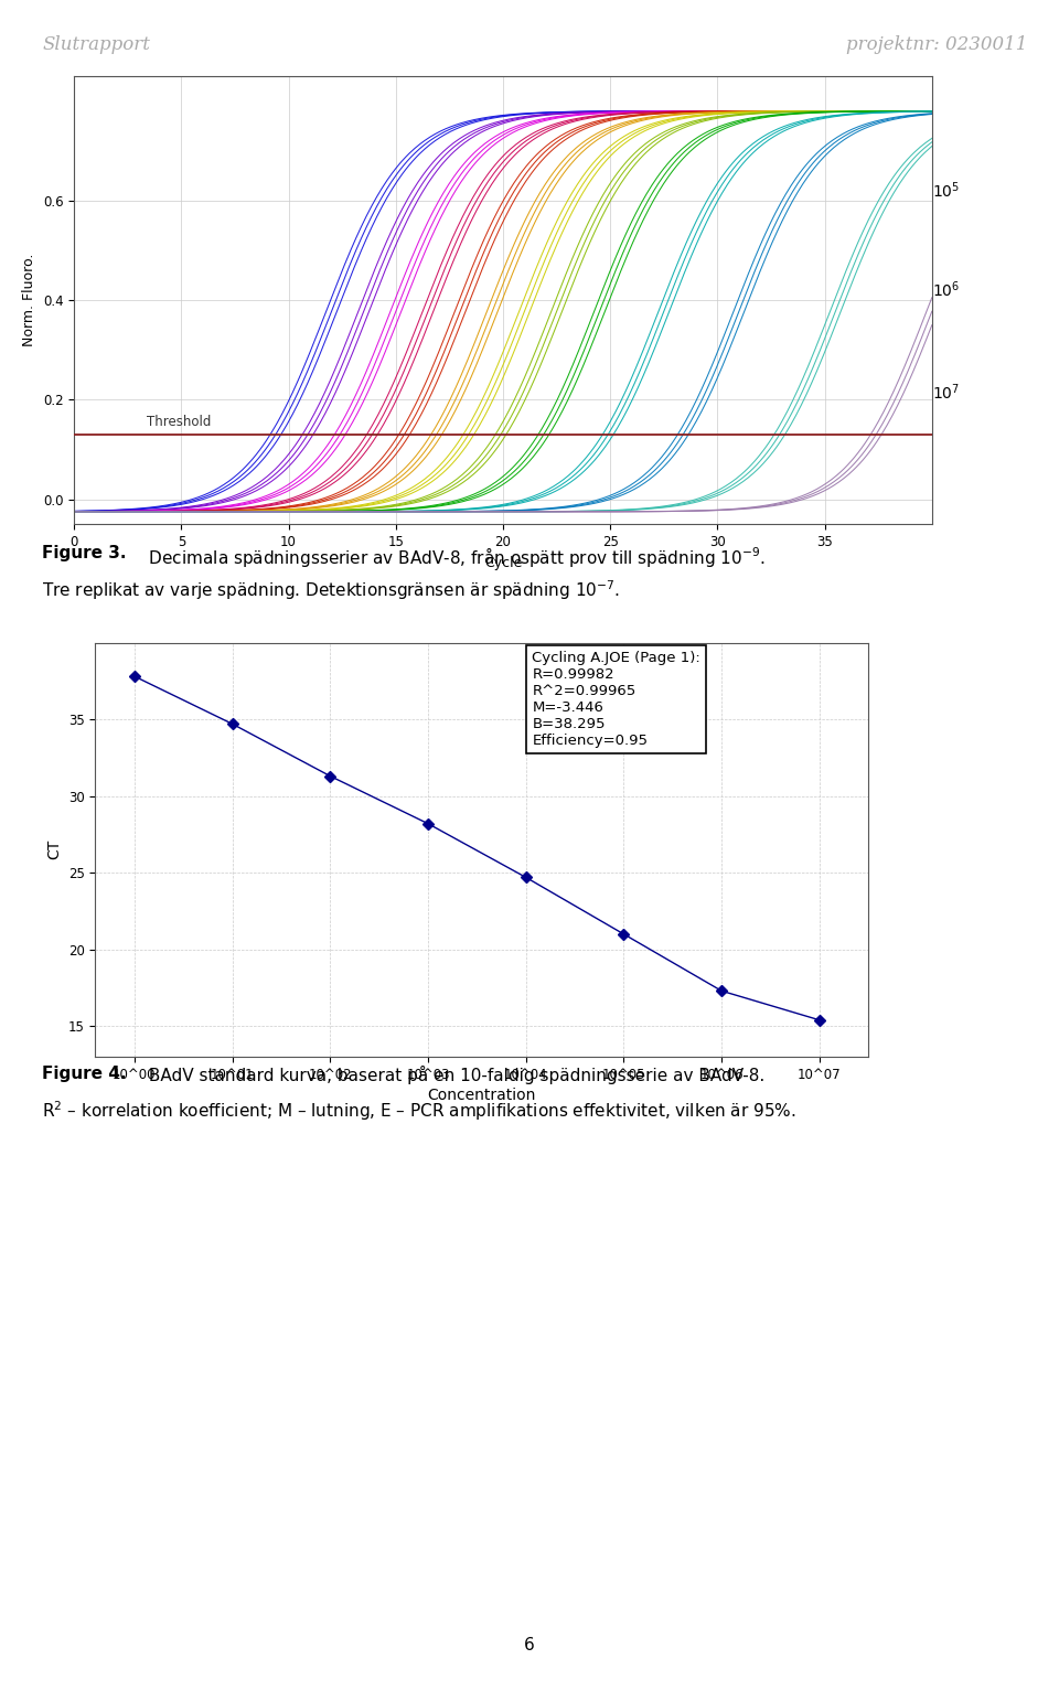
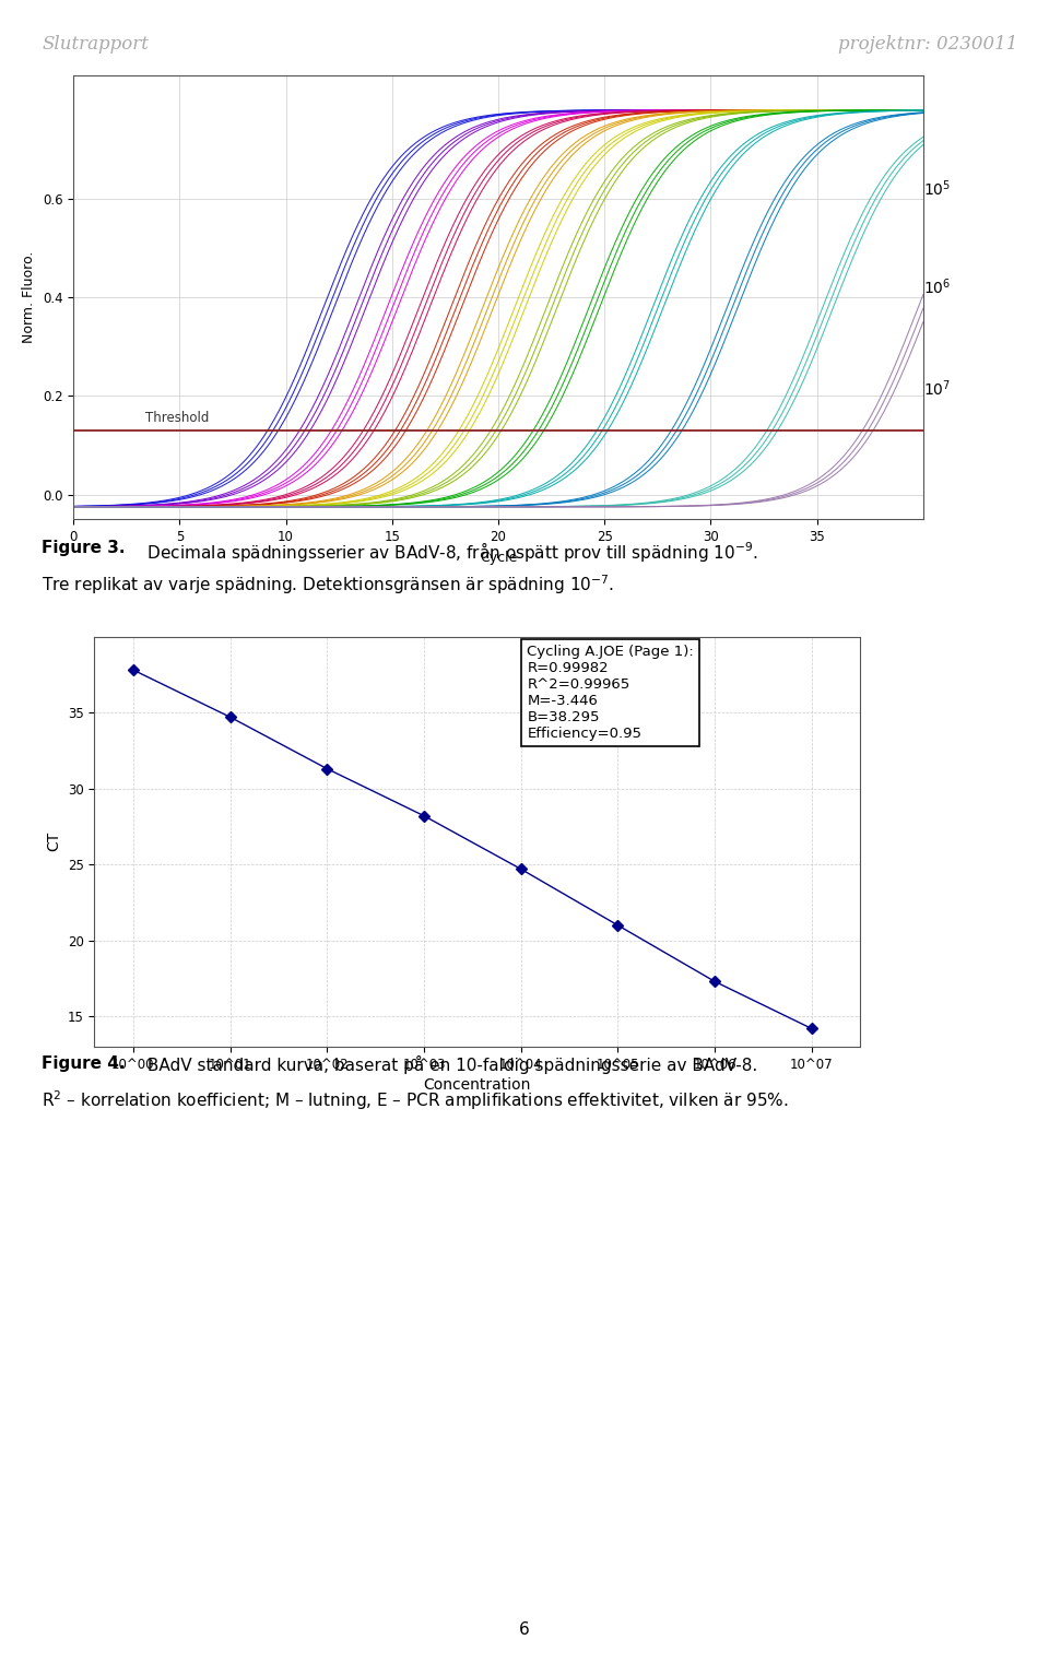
10^07: 15.4 -> 14.2
